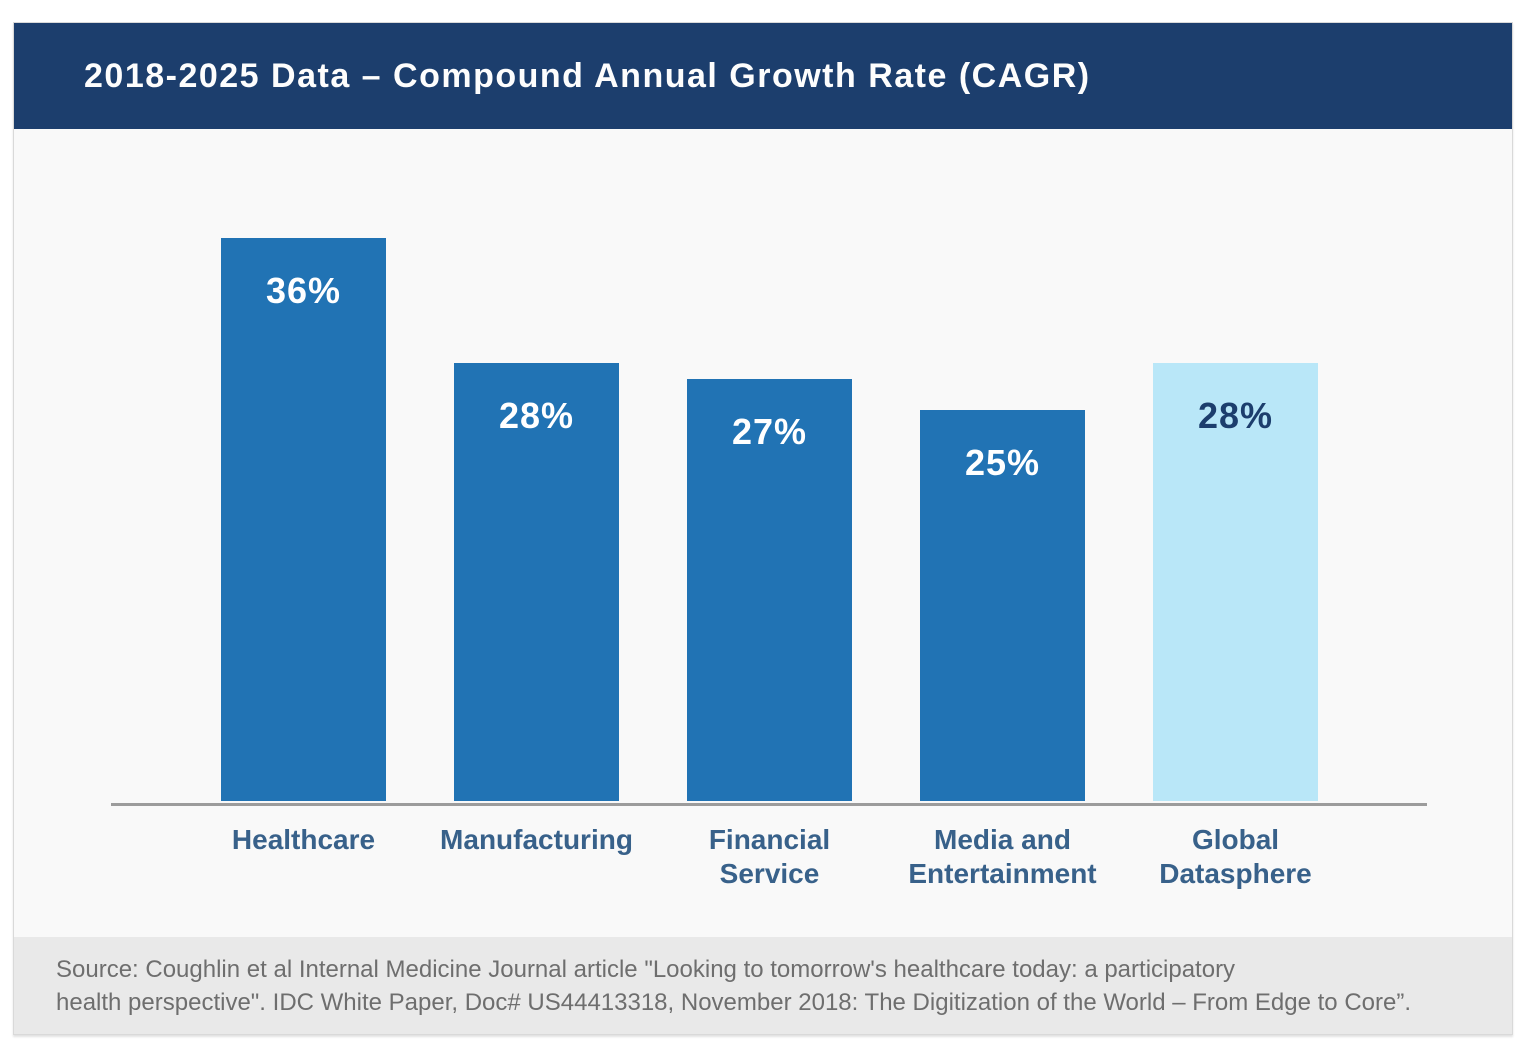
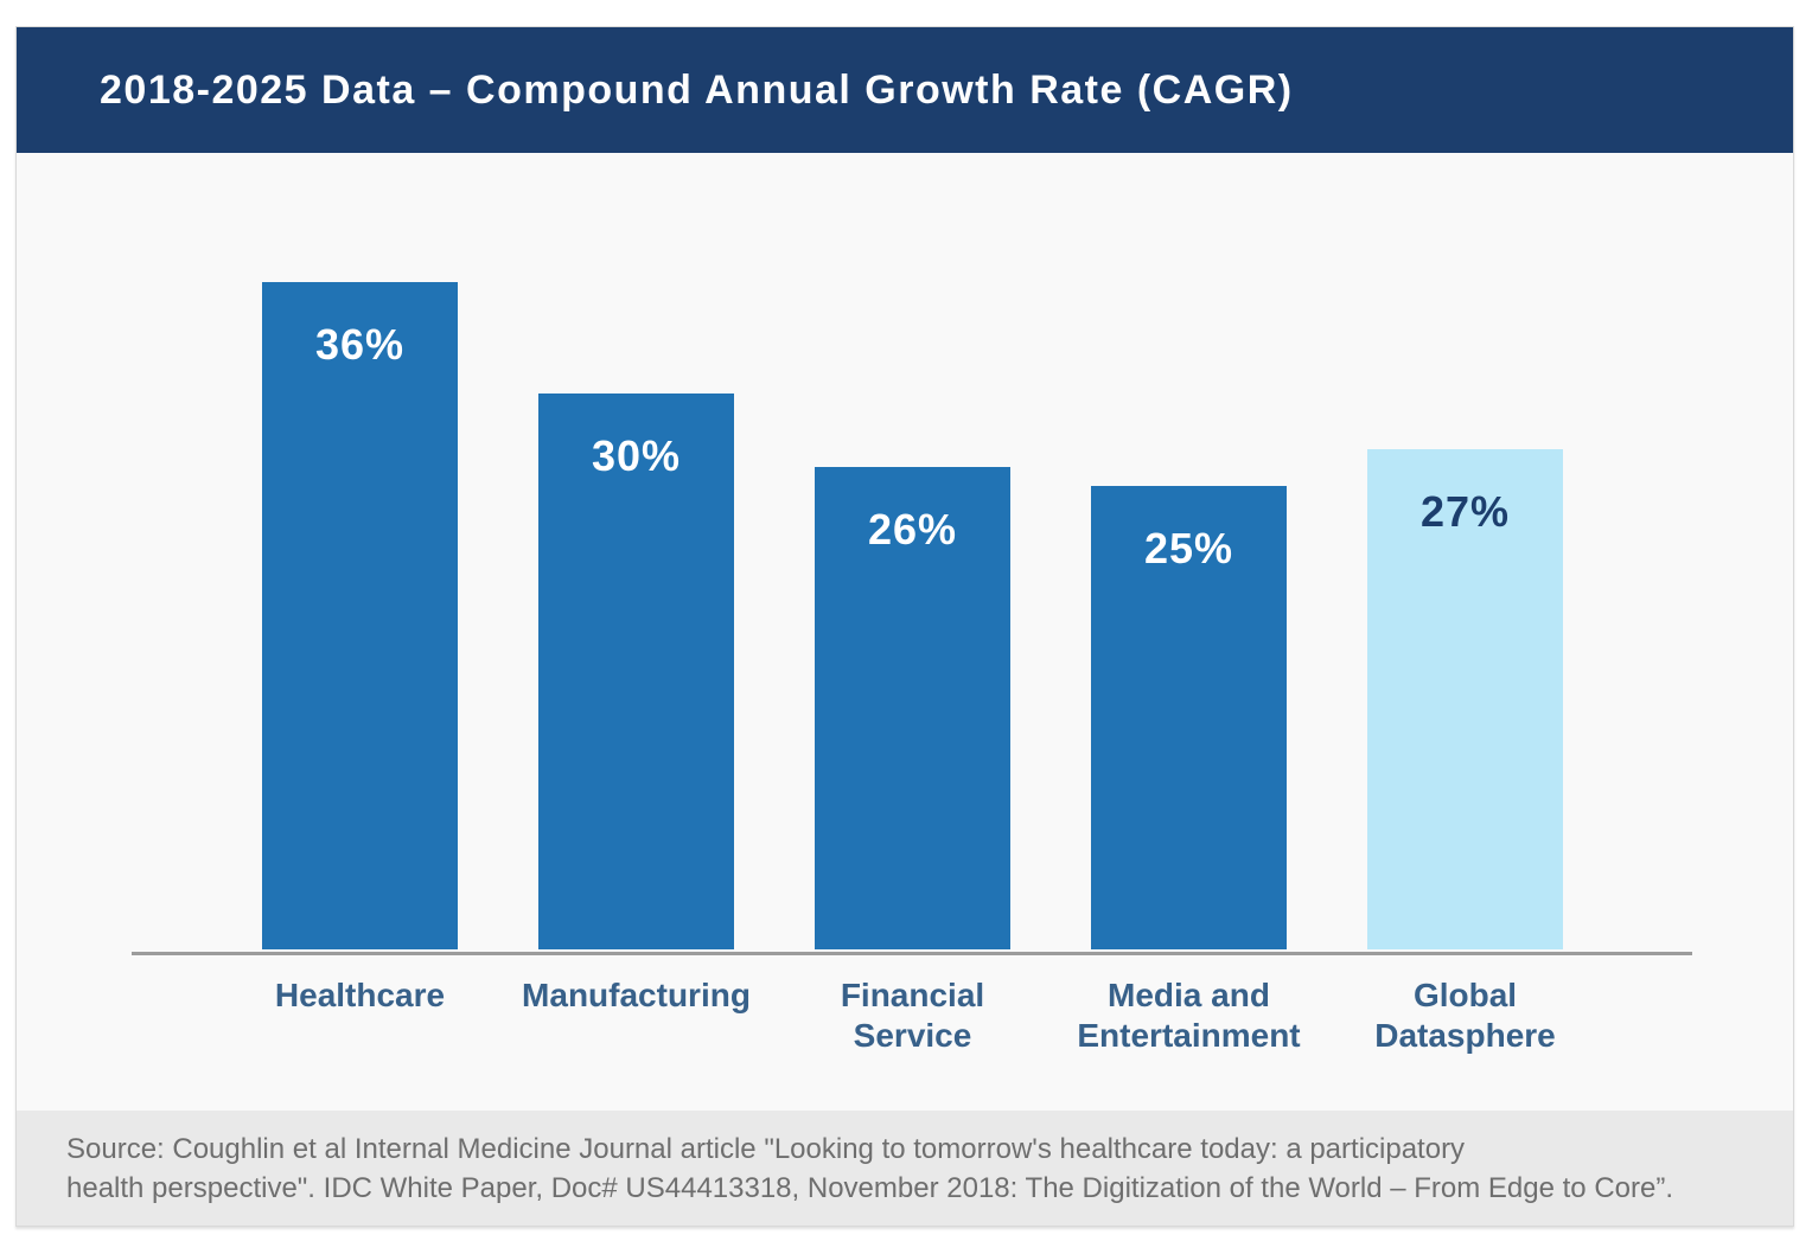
Manufacturing: 28% -> 30%
Financial Service: 27% -> 26%
Global Datasphere: 28% -> 27%
